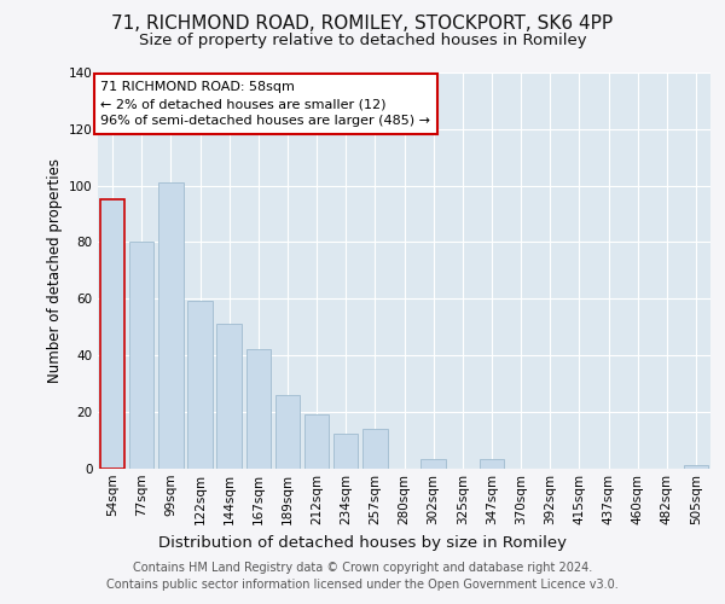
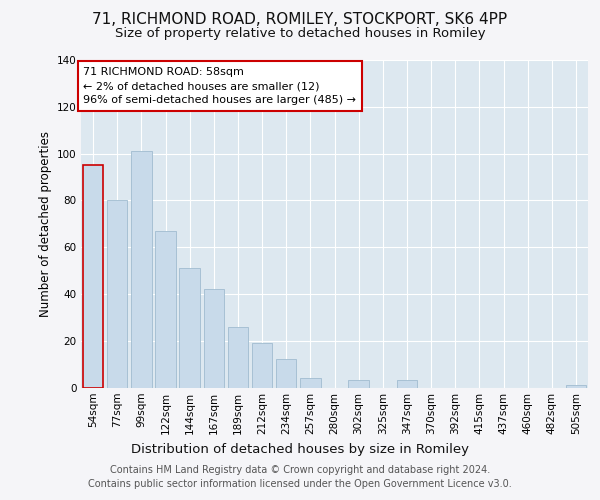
122sqm: 59 -> 67
257sqm: 14 -> 4
